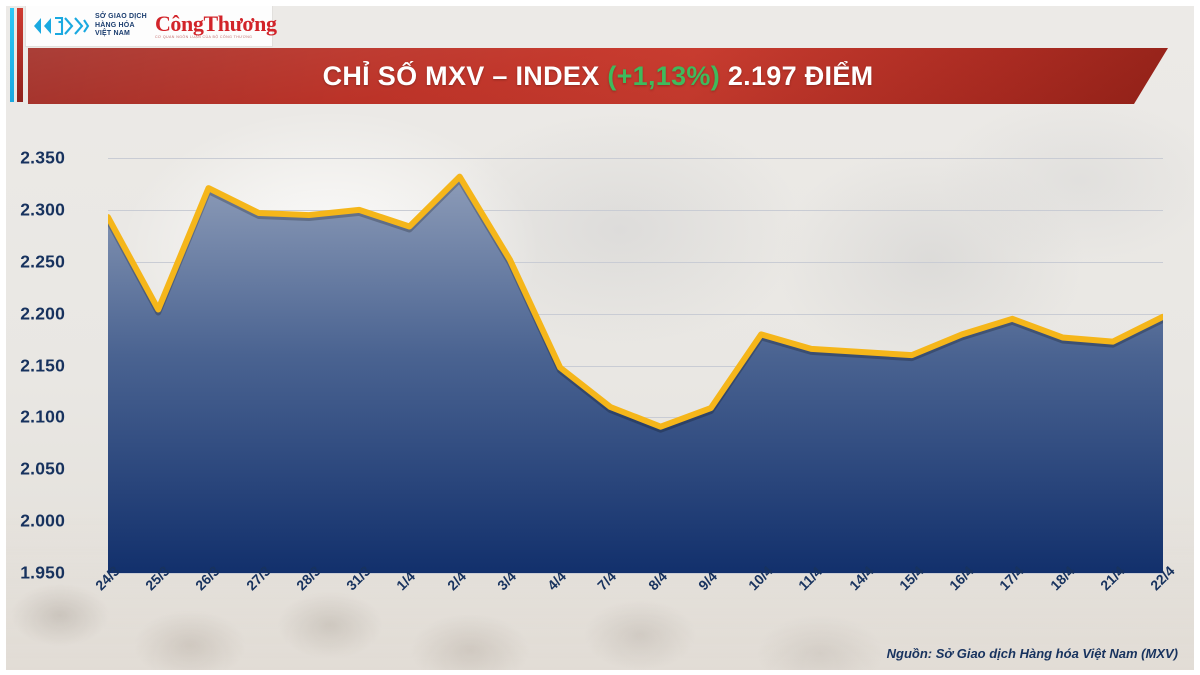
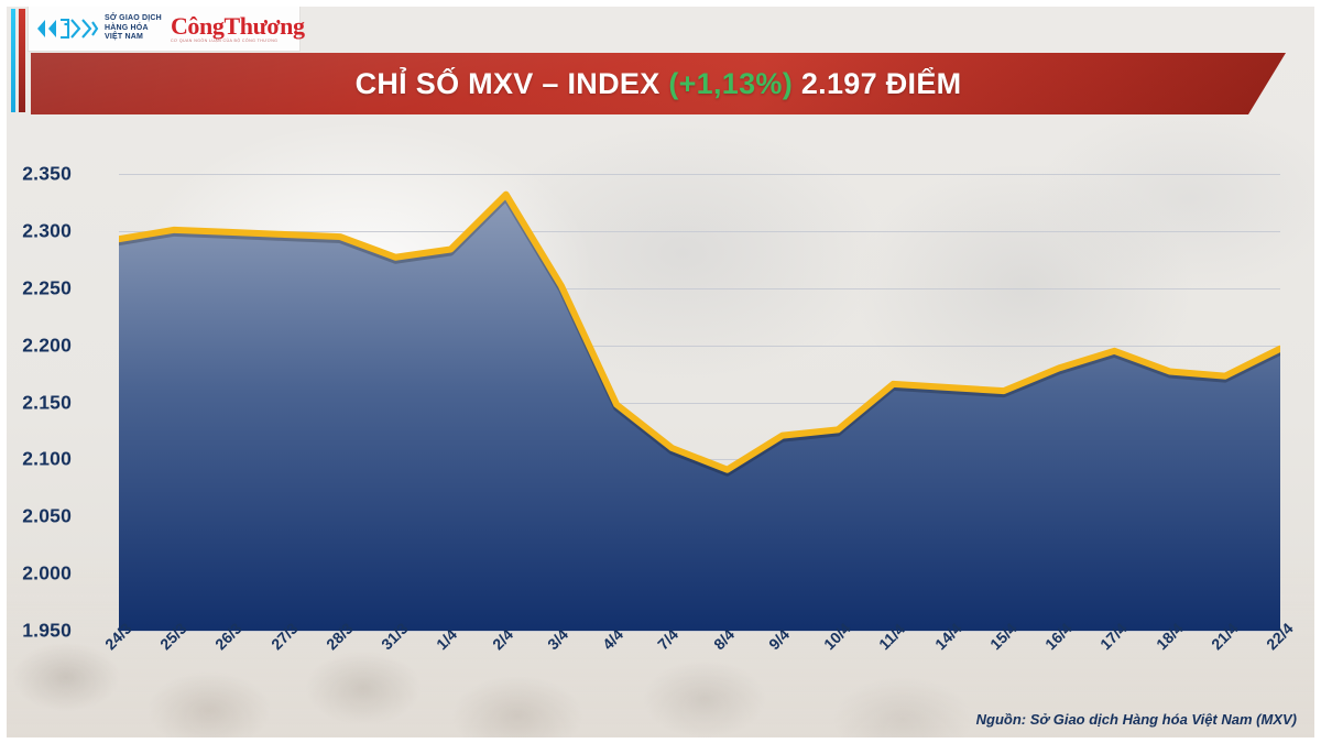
25/3: 2204 -> 2301
26/3: 2321 -> 2299
31/3: 2300 -> 2277
9/4: 2109 -> 2121
10/4: 2180 -> 2126
